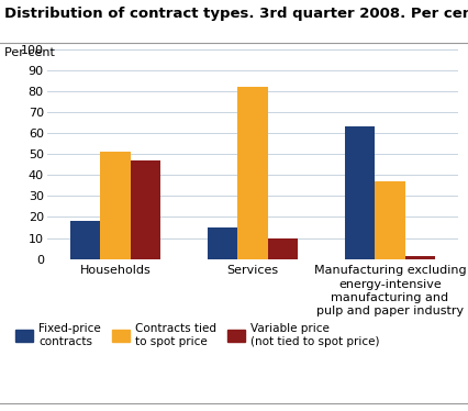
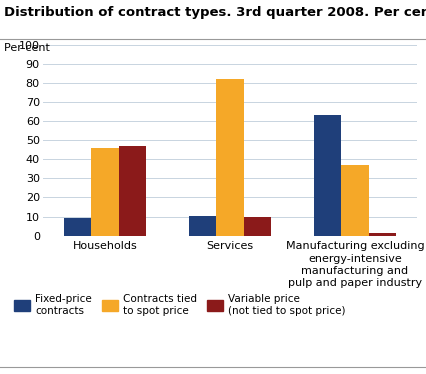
Fixed-price contracts/Households: 18 -> 9
Contracts tied to spot price/Households: 51 -> 46
Fixed-price contracts/Services: 15 -> 10
